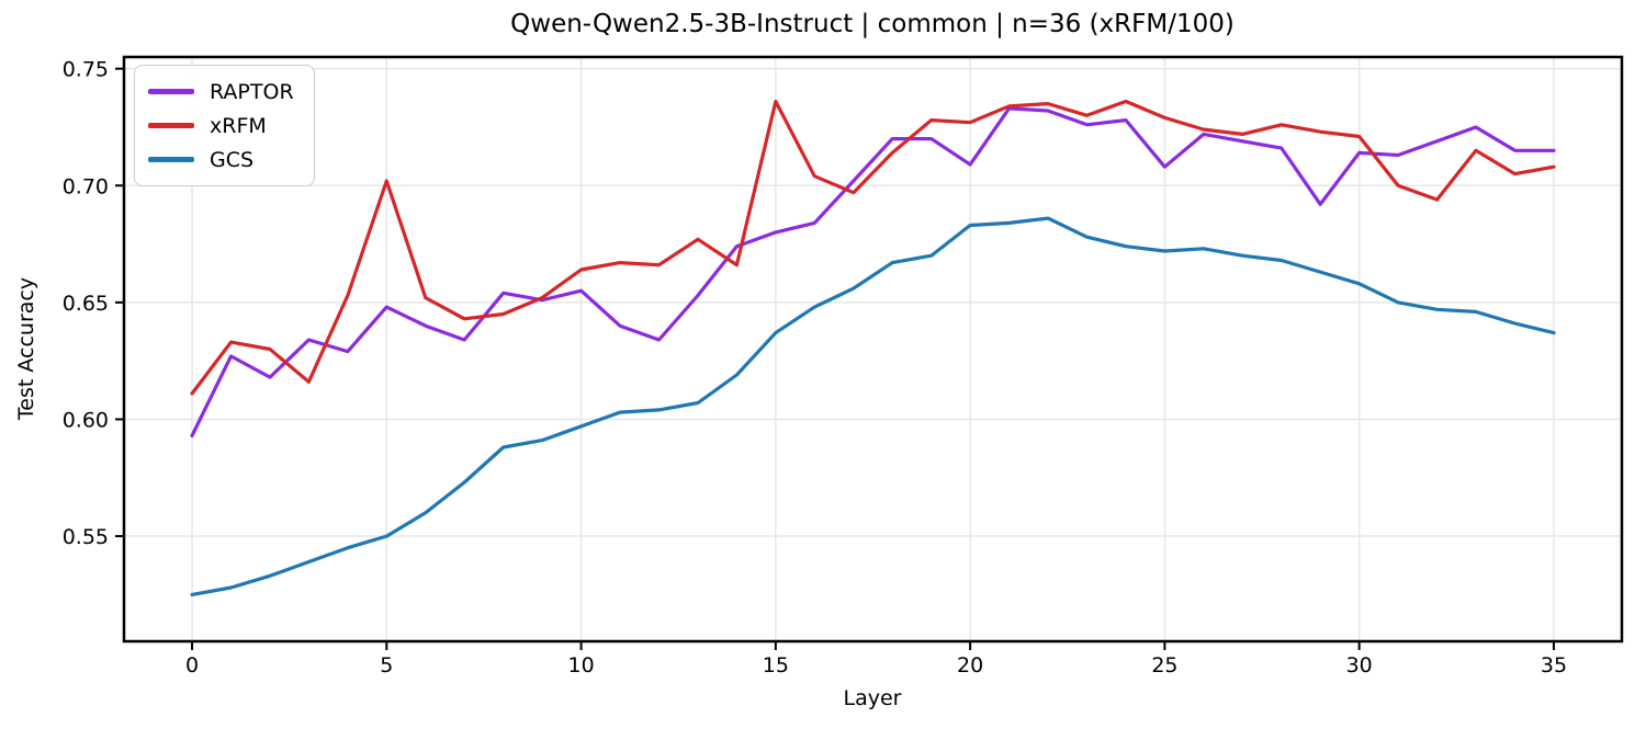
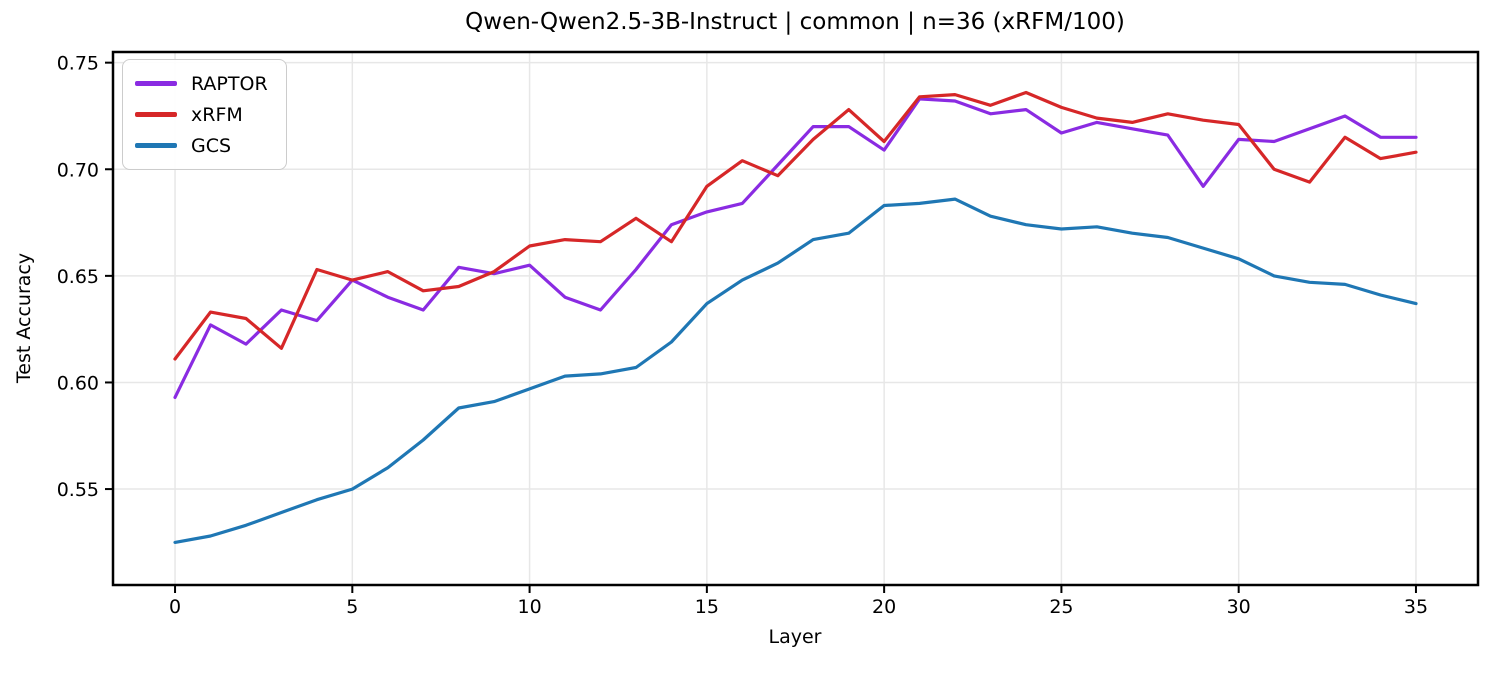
xRFM/5: 0.702 -> 0.648
xRFM/15: 0.736 -> 0.692
xRFM/20: 0.727 -> 0.713
RAPTOR/25: 0.708 -> 0.717
